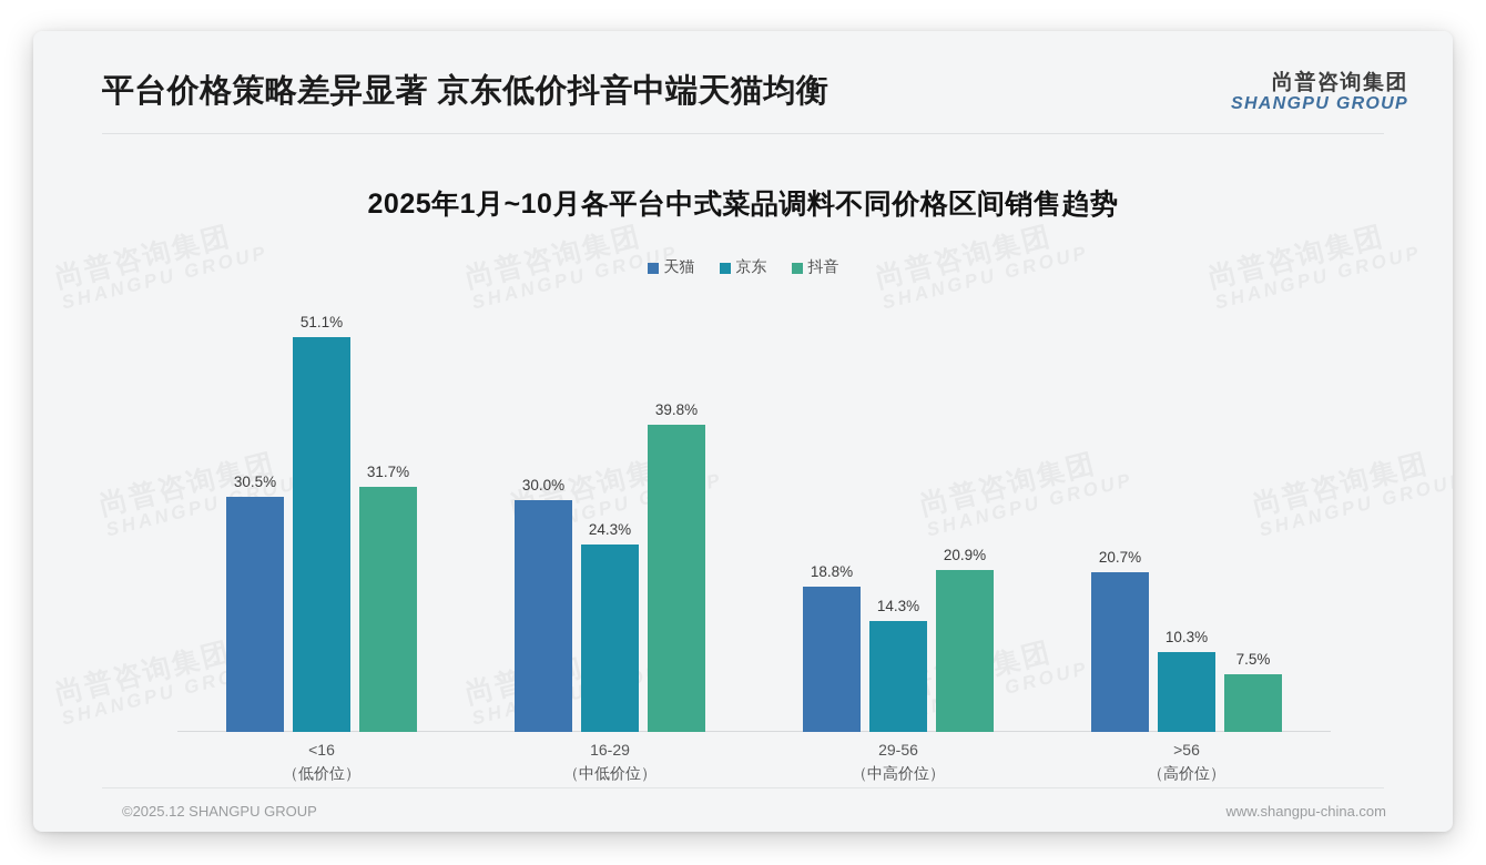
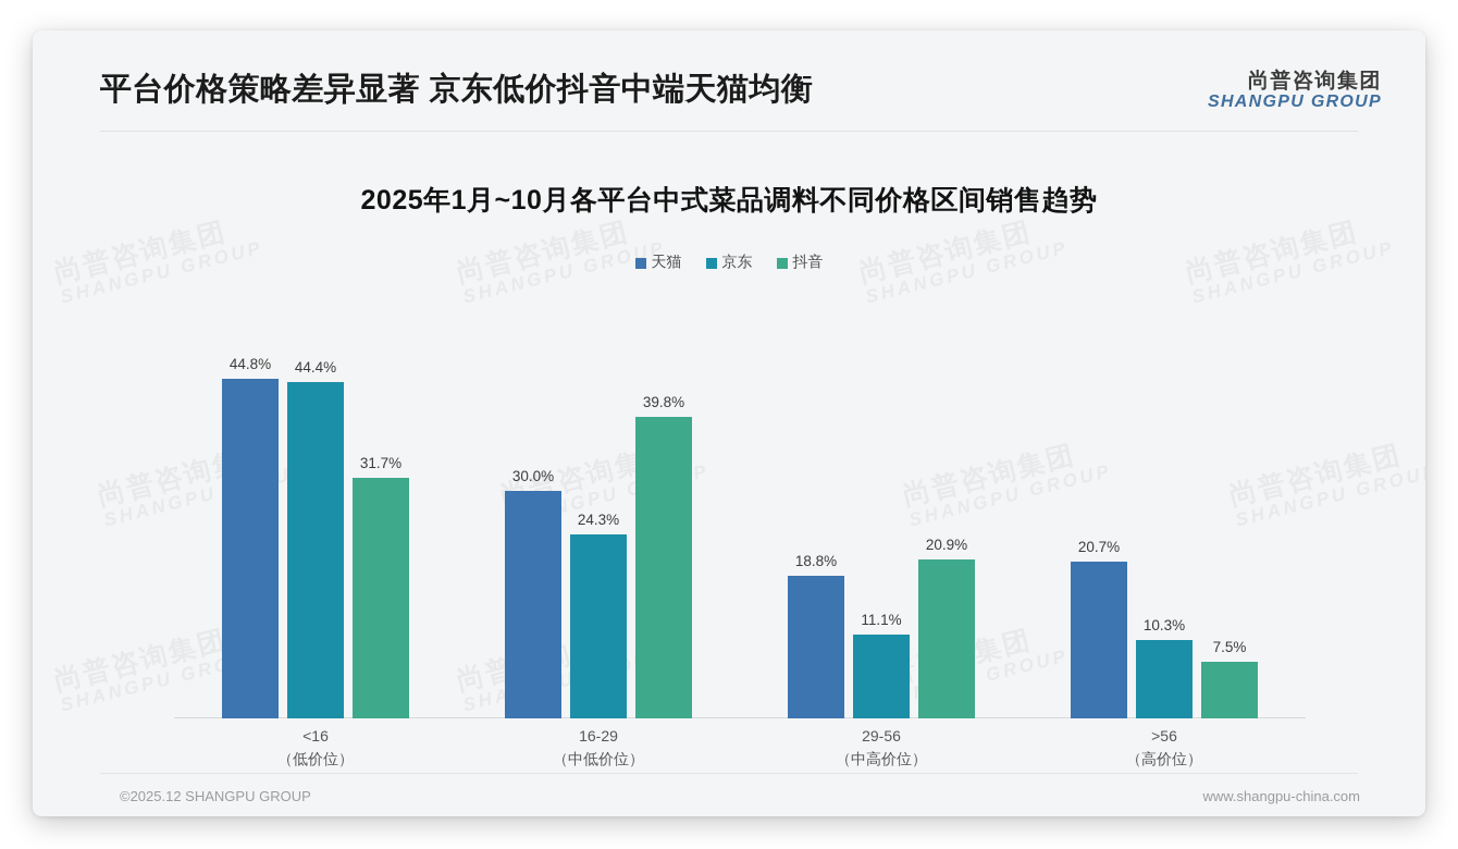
天猫/<16: 30.5% -> 44.8%
京东/<16: 51.1% -> 44.4%
京东/29-56: 14.3% -> 11.1%
